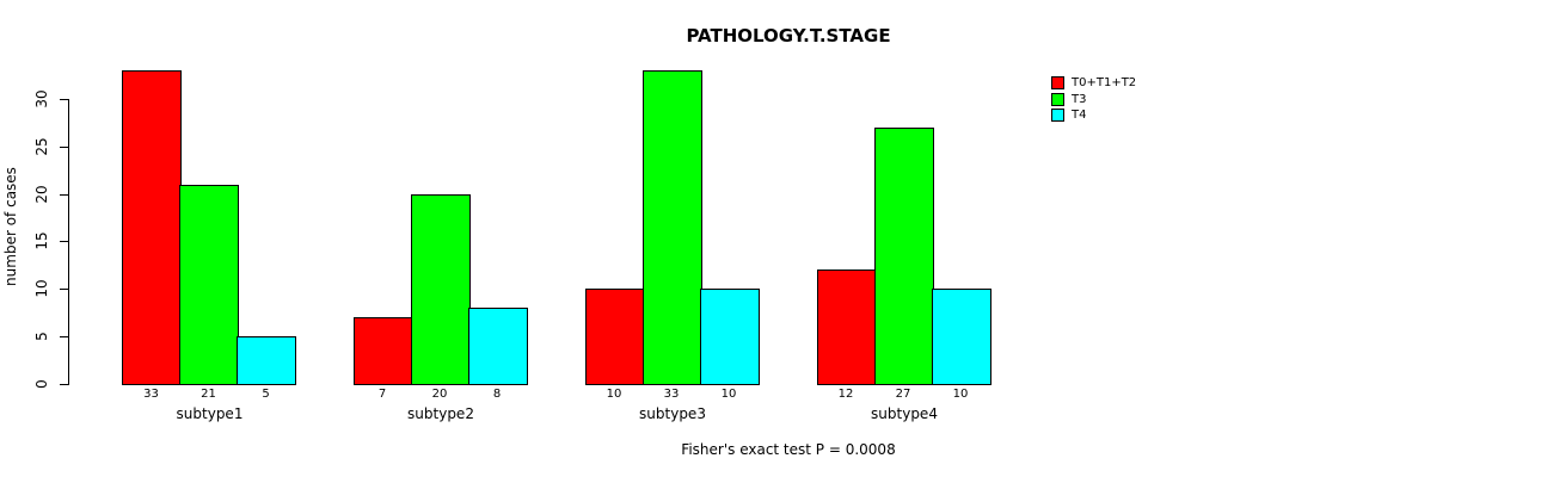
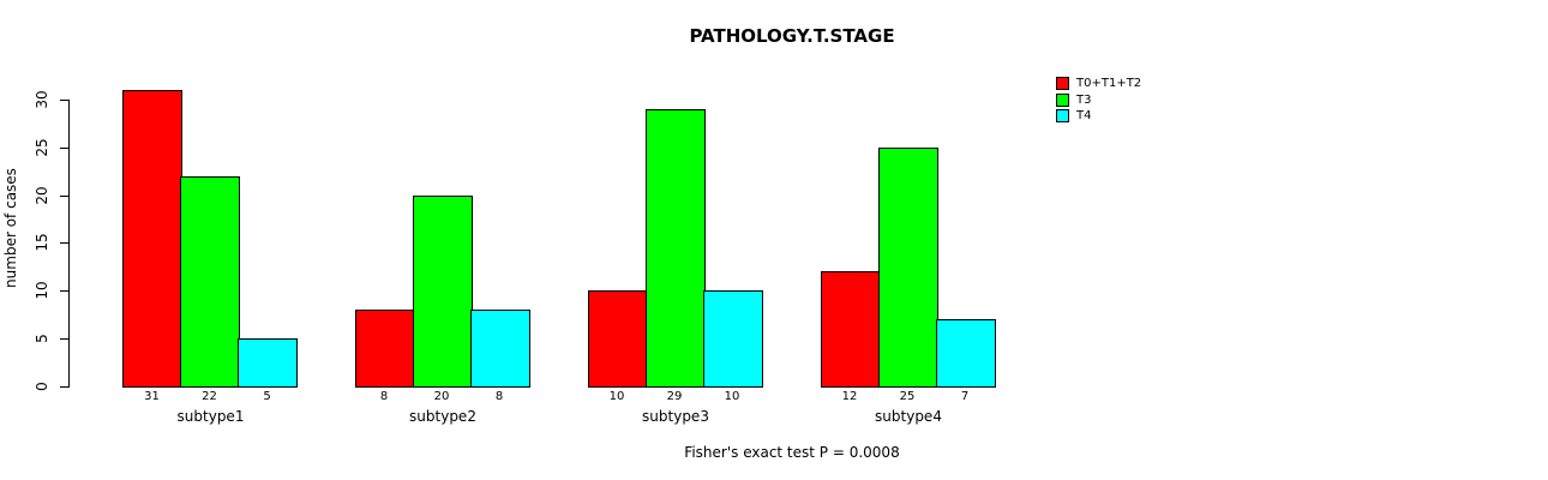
T0+T1+T2/subtype1: 33 -> 31
T3/subtype1: 21 -> 22
T0+T1+T2/subtype2: 7 -> 8
T3/subtype3: 33 -> 29
T3/subtype4: 27 -> 25
T4/subtype4: 10 -> 7
